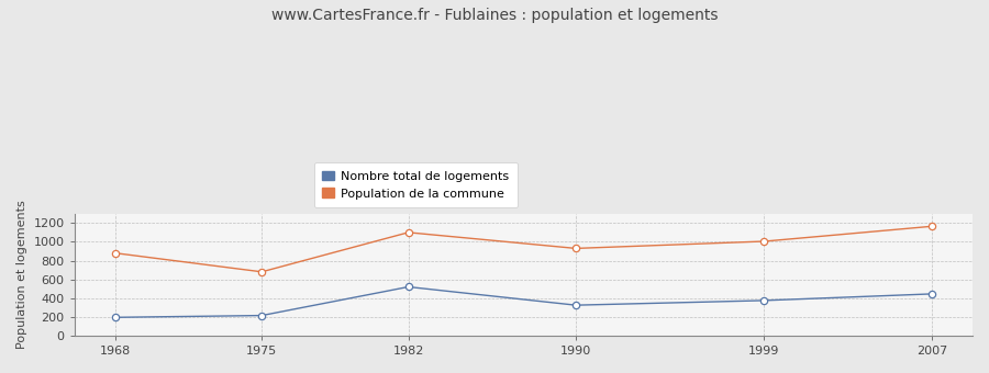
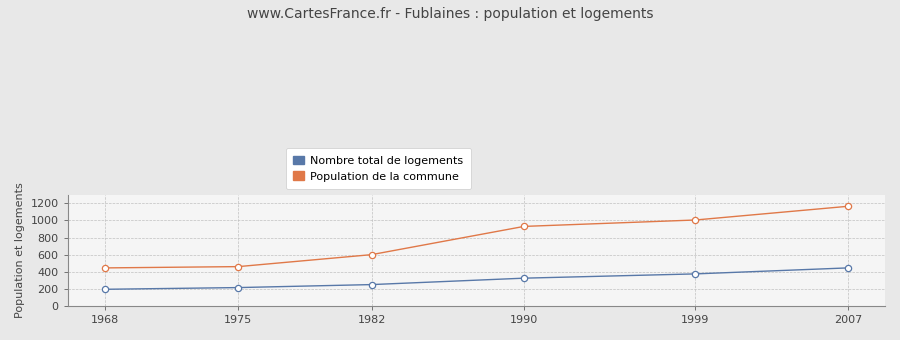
Population de la commune/1968: 880 -> 440
Population de la commune/1975: 680 -> 460
Nombre total de logements/1982: 520 -> 250
Population de la commune/1982: 1100 -> 600
